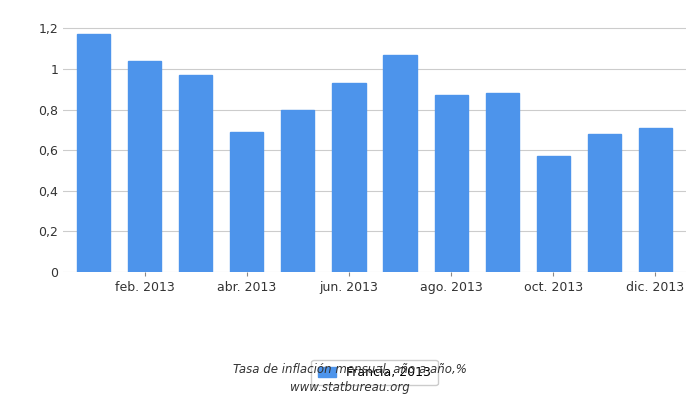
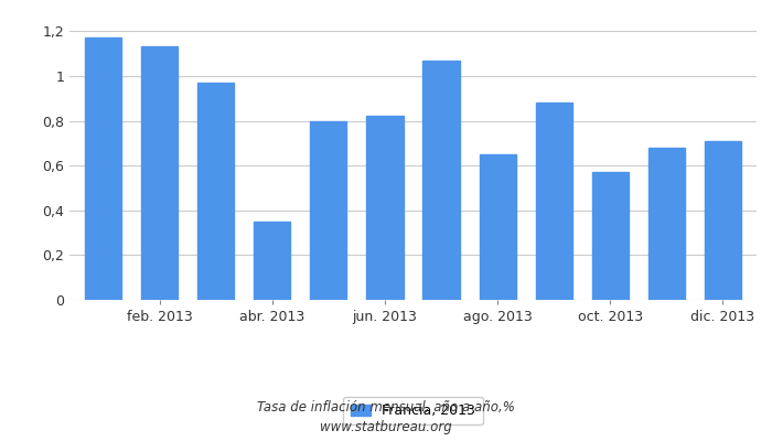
feb. 2013: 1,04 -> 1,13
abr. 2013: 0,69 -> 0,35
jun. 2013: 0,93 -> 0,82
ago. 2013: 0,87 -> 0,65
